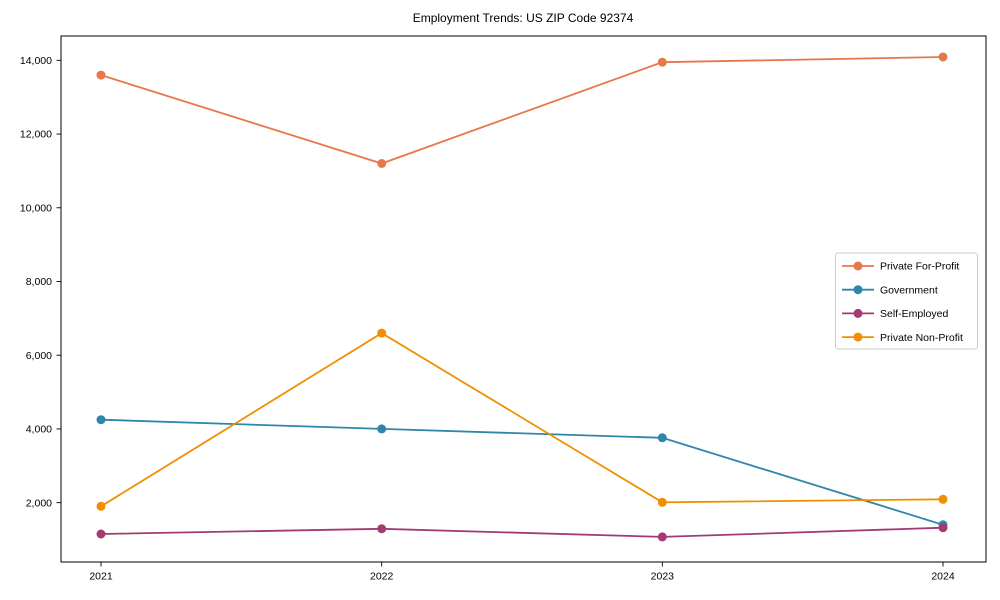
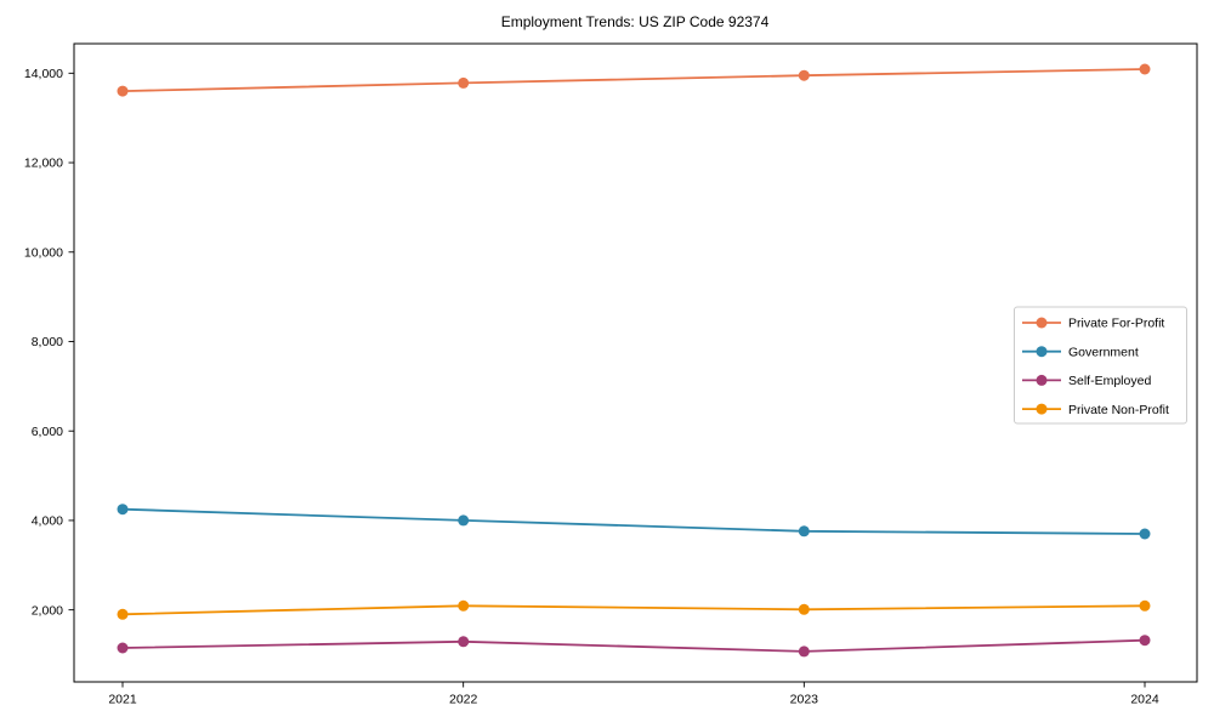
Private For-Profit/2022: 11200 -> 13800
Private Non-Profit/2022: 6600 -> 2100
Government/2024: 1400 -> 3700
